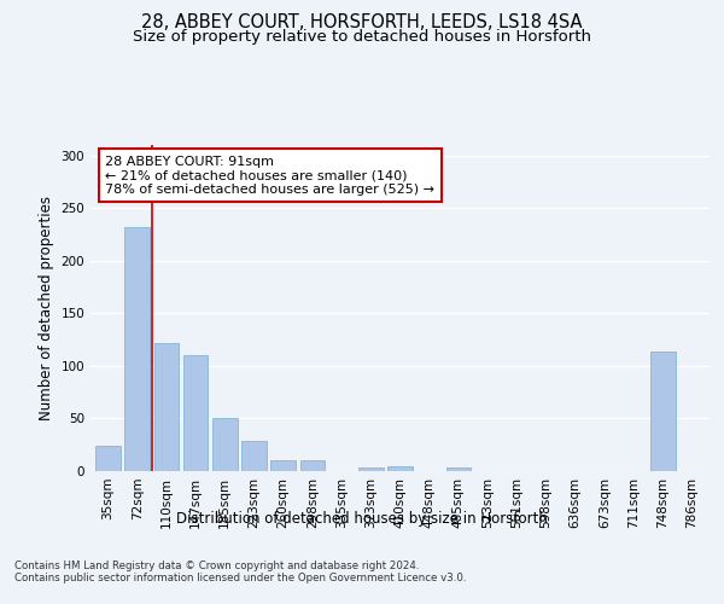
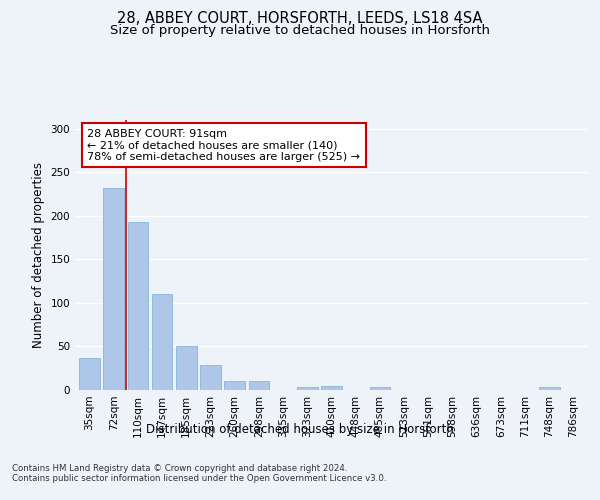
35sqm: 24 -> 37
110sqm: 122 -> 193
748sqm: 114 -> 3
